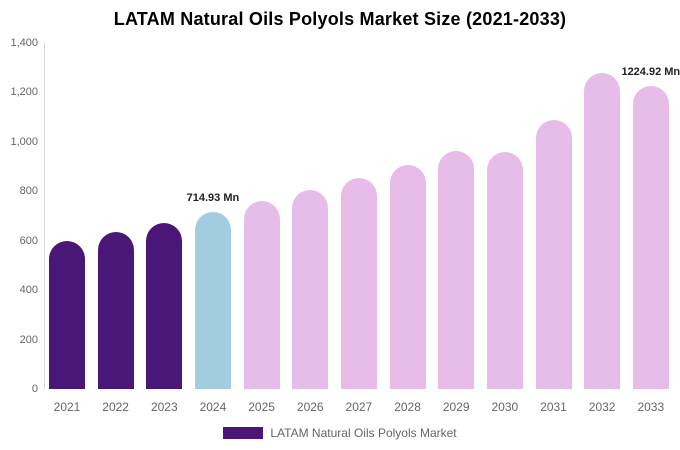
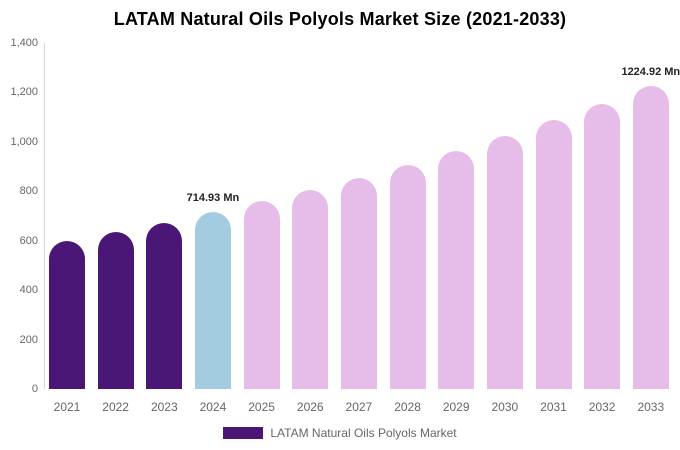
2030: 960 -> 1020
2032: 1280 -> 1150
